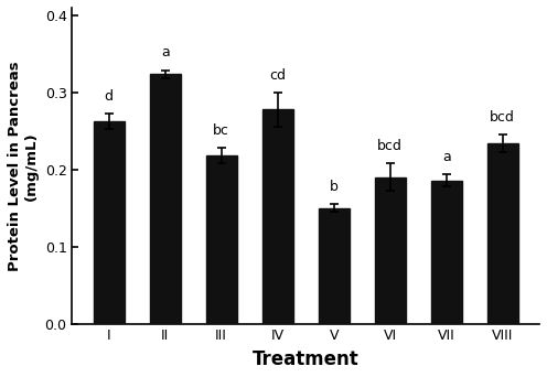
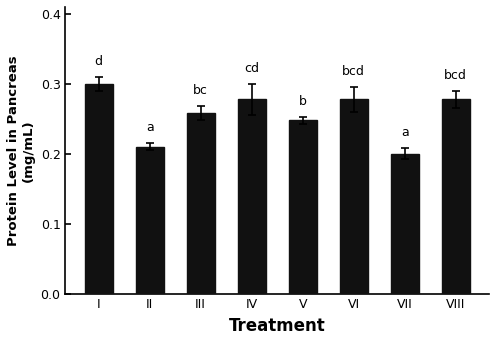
I: 0.262 -> 0.300
II: 0.324 -> 0.210
III: 0.218 -> 0.258
V: 0.150 -> 0.248
VI: 0.190 -> 0.278
VII: 0.186 -> 0.200
VIII: 0.234 -> 0.278
